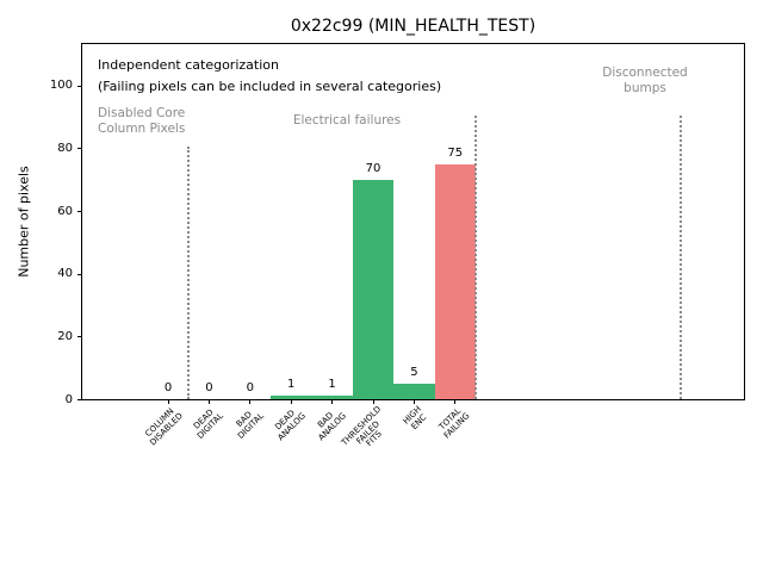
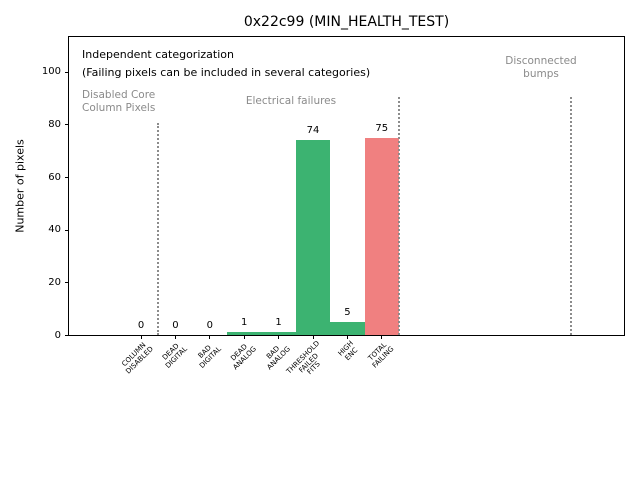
THRESHOLD FAILED FITS: 70 -> 74
